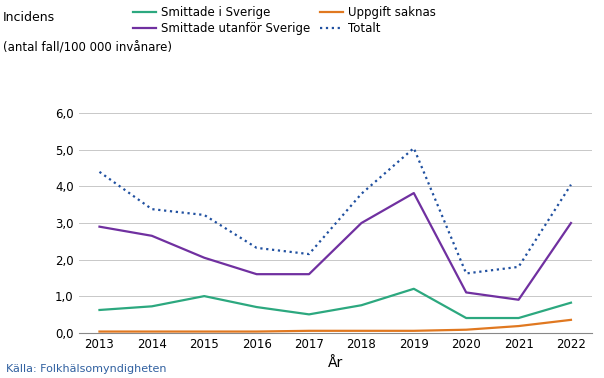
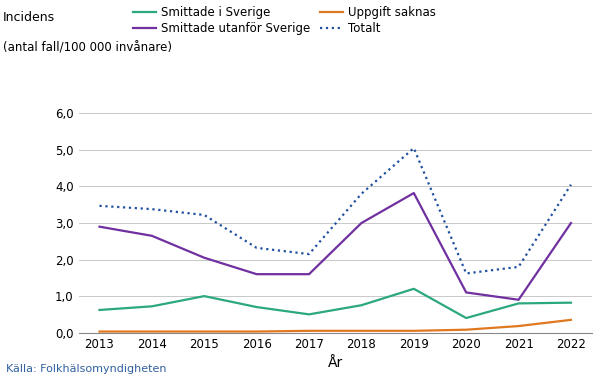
Totalt/2013: 4,40 -> 3,47
Smittade i Sverige/2021: 0,40 -> 0,80
